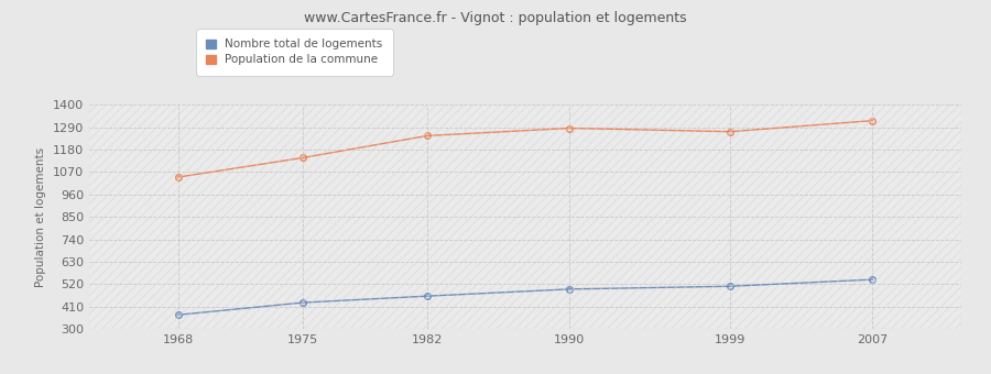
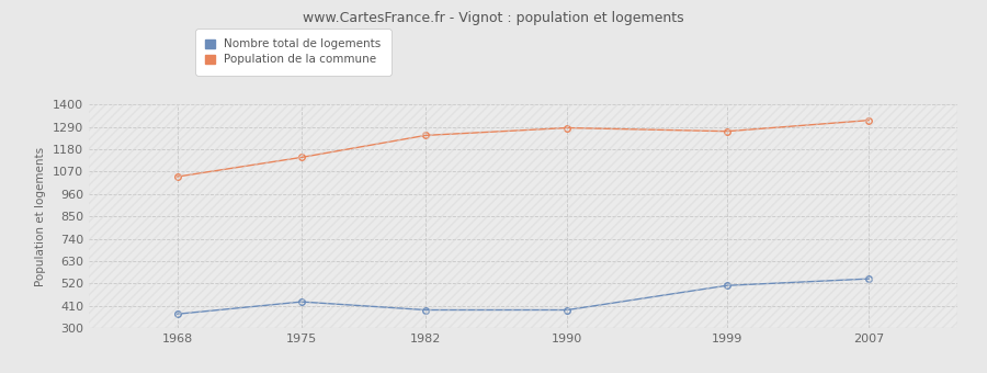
Nombre total de logements/1982: 460 -> 390
Nombre total de logements/1990: 500 -> 390
